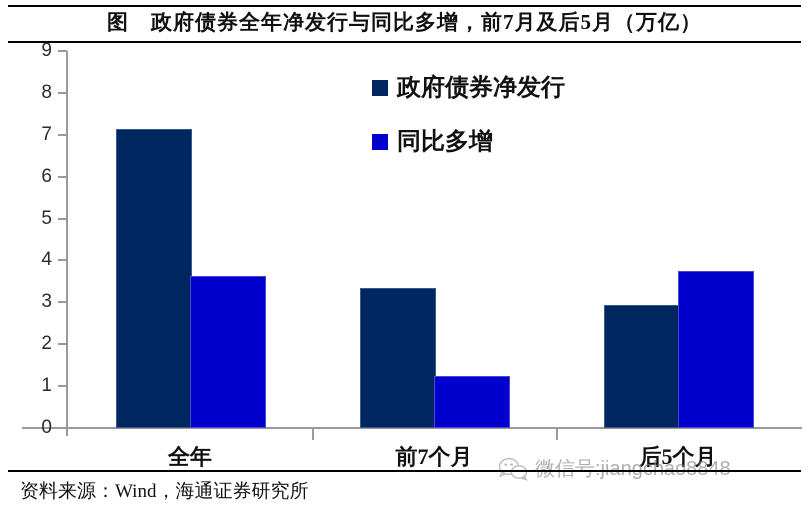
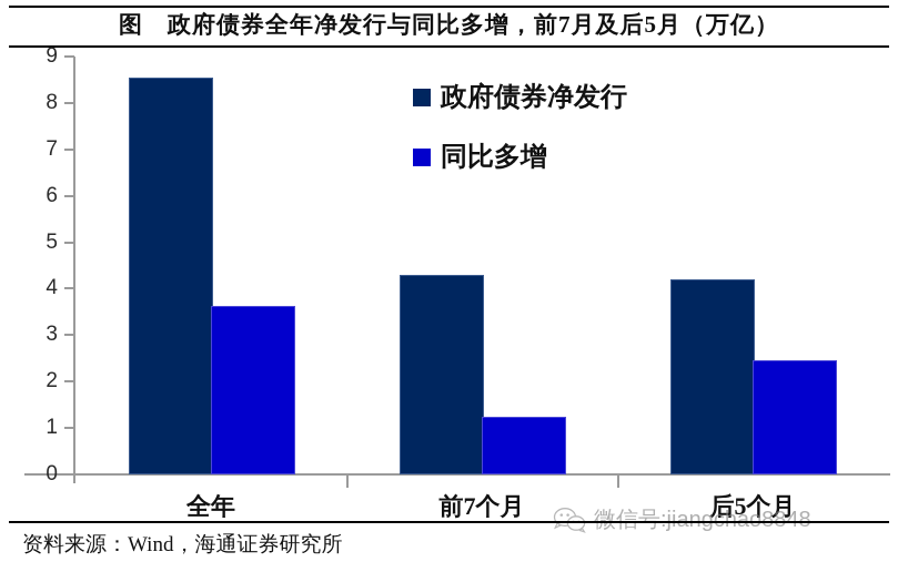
政府债券净发行/全年: 7.1 -> 8.5
政府债券净发行/前7个月: 3.3 -> 4.2
政府债券净发行/后5个月: 2.9 -> 4.2
同比多增/后5个月: 3.7 -> 2.4
